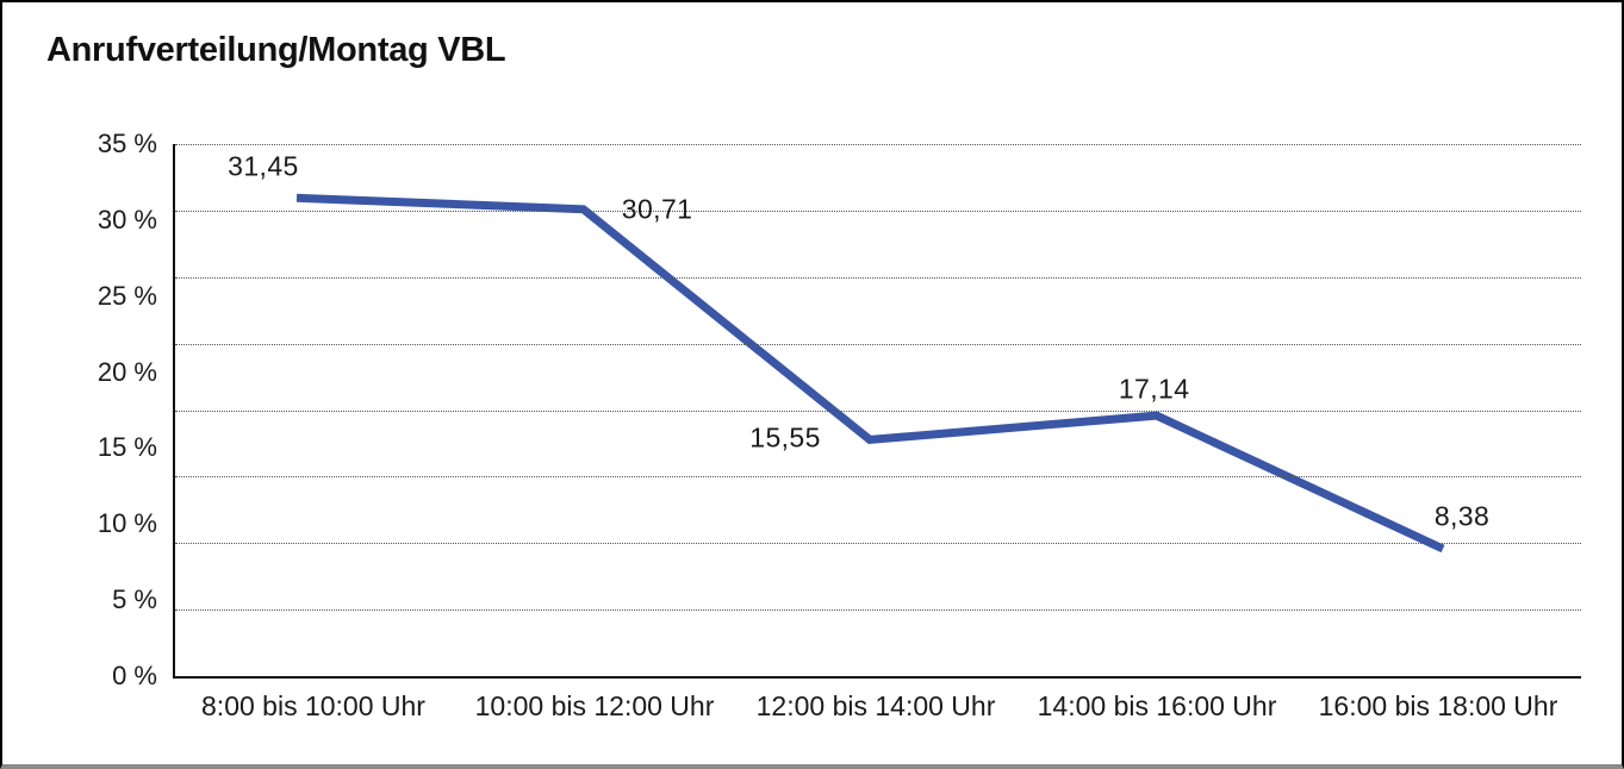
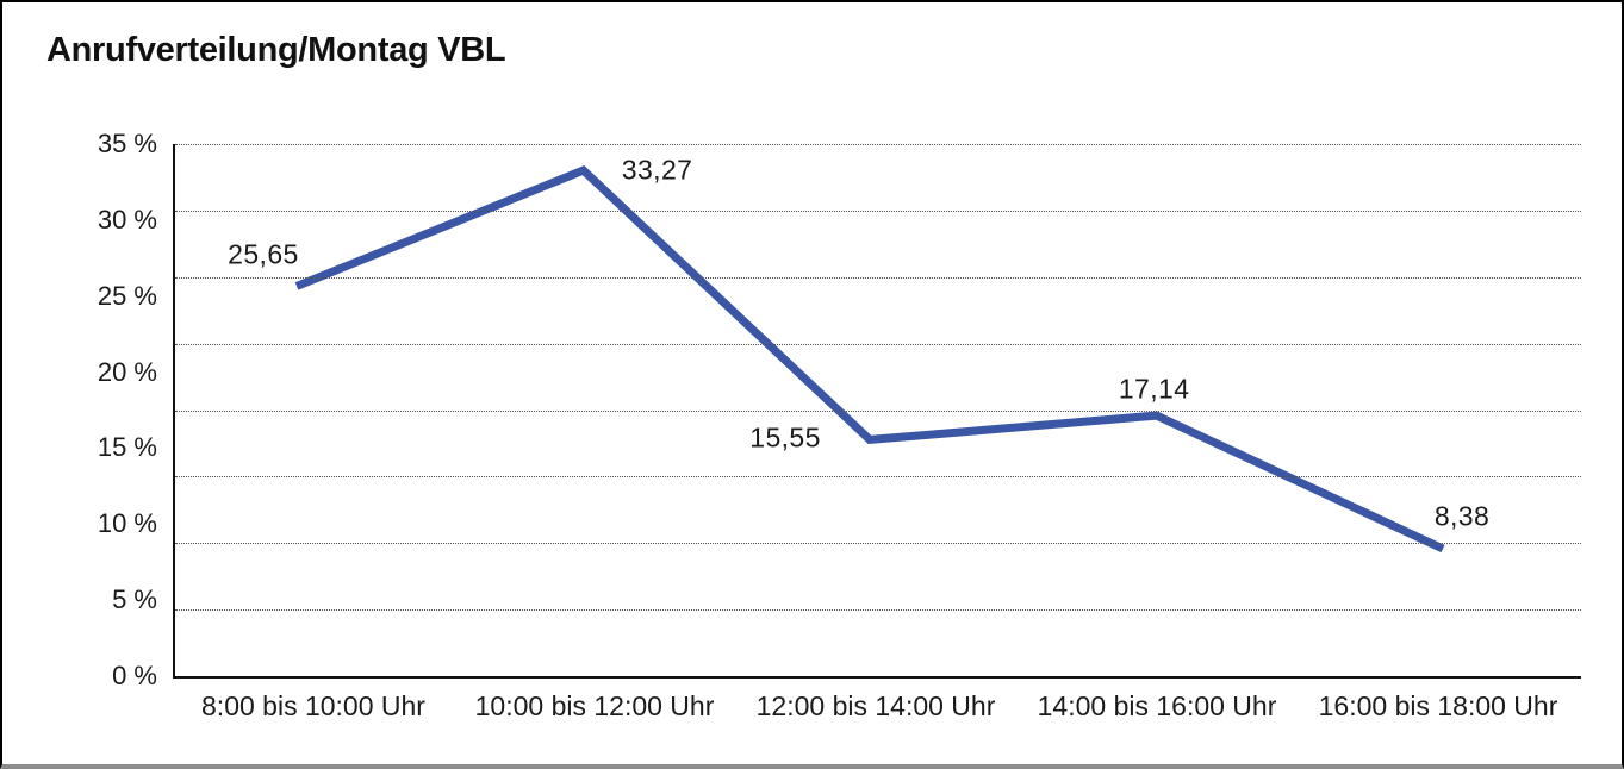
8:00 bis 10:00 Uhr: 31,45 -> 25,65
10:00 bis 12:00 Uhr: 30,71 -> 33,27
